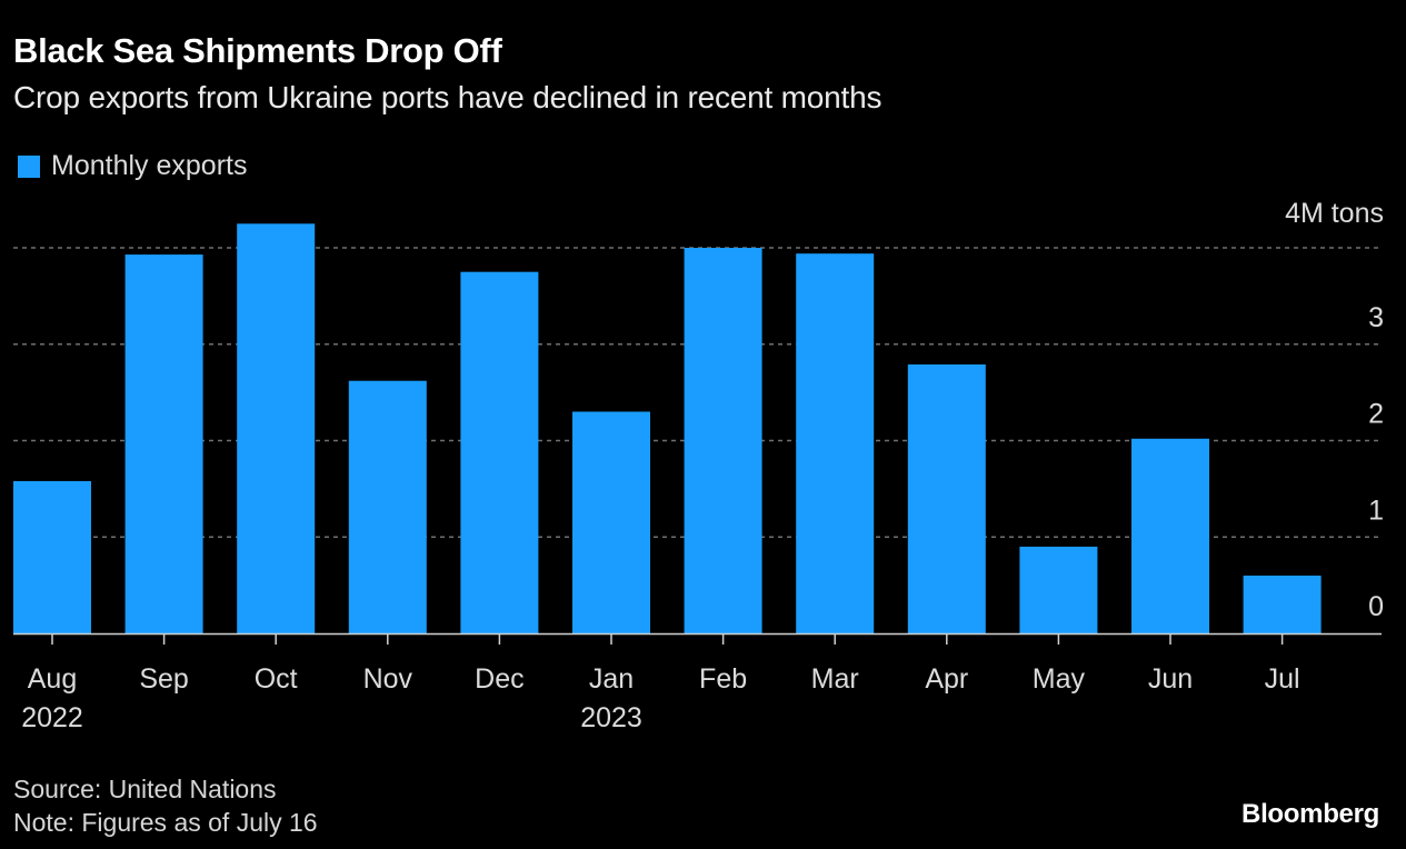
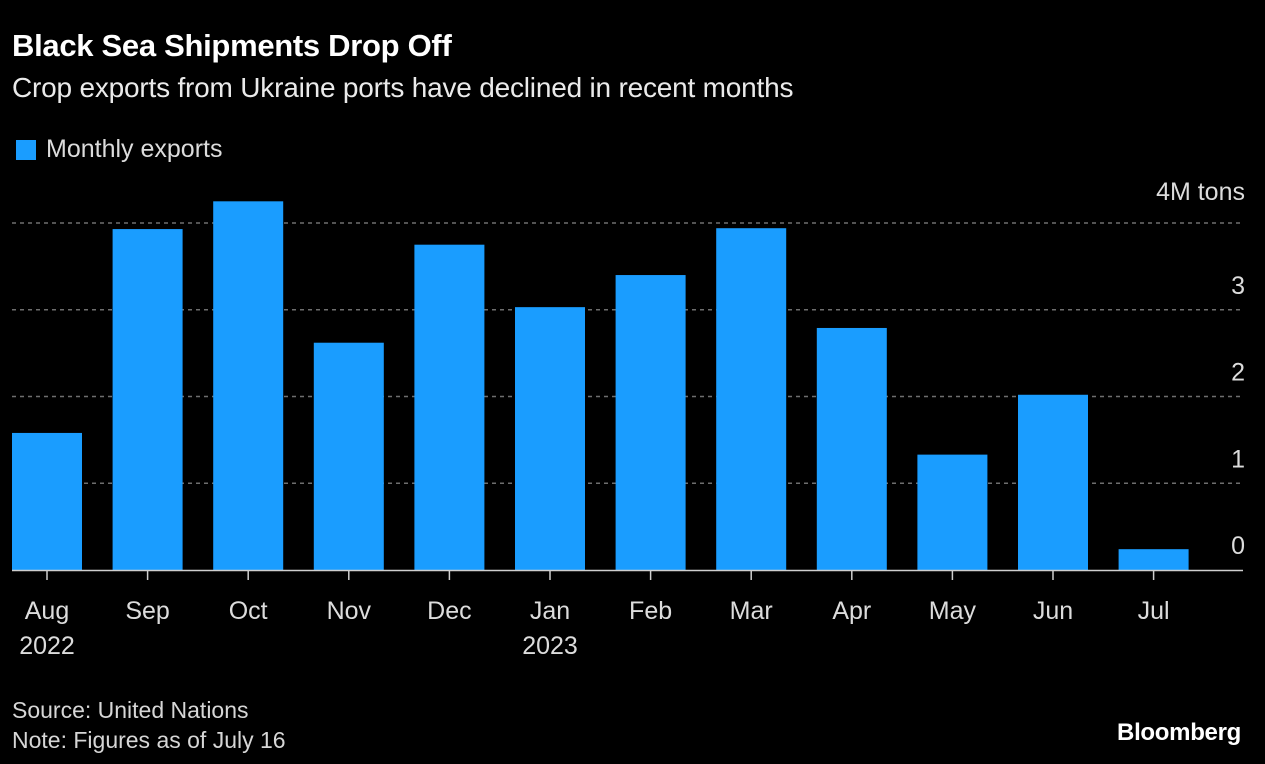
Jan: 2.3 -> 3.0
Feb: 4.0 -> 3.4
May: 0.9 -> 1.3
Jul: 0.6 -> 0.2
